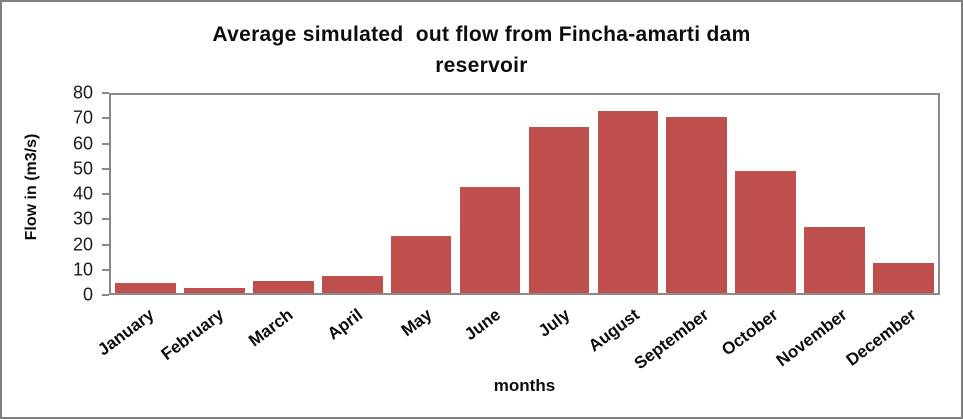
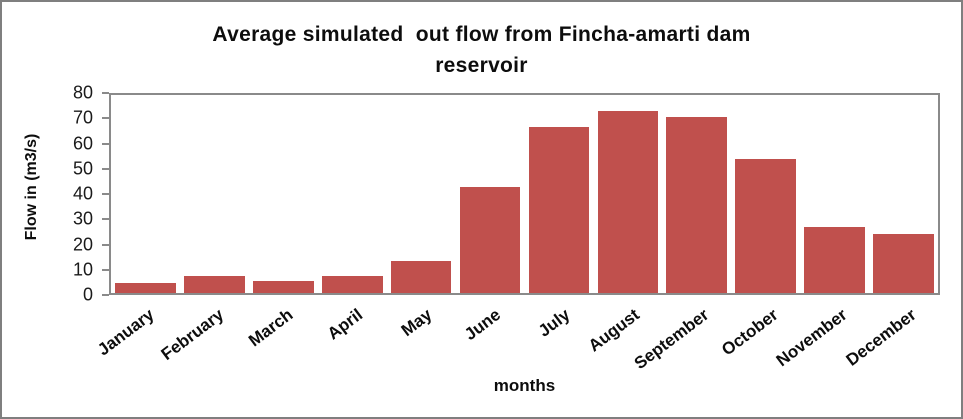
February: 2 -> 7
May: 23 -> 13
October: 50 -> 54
December: 12 -> 24
